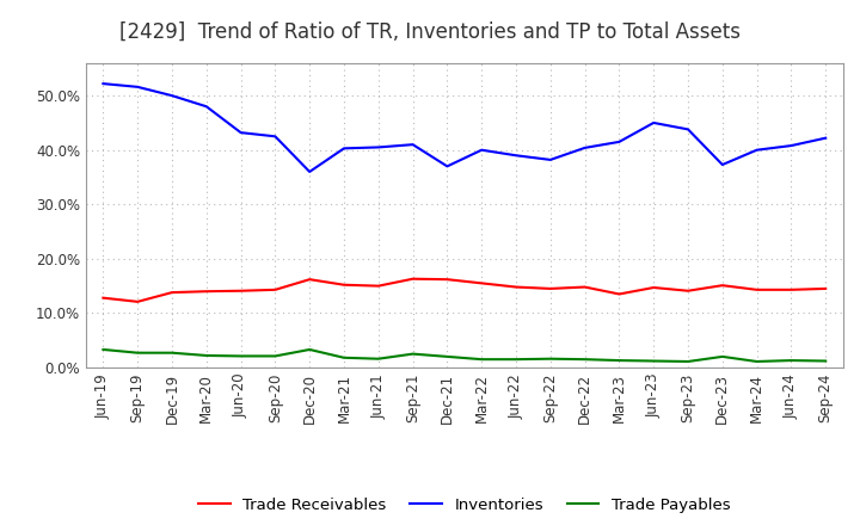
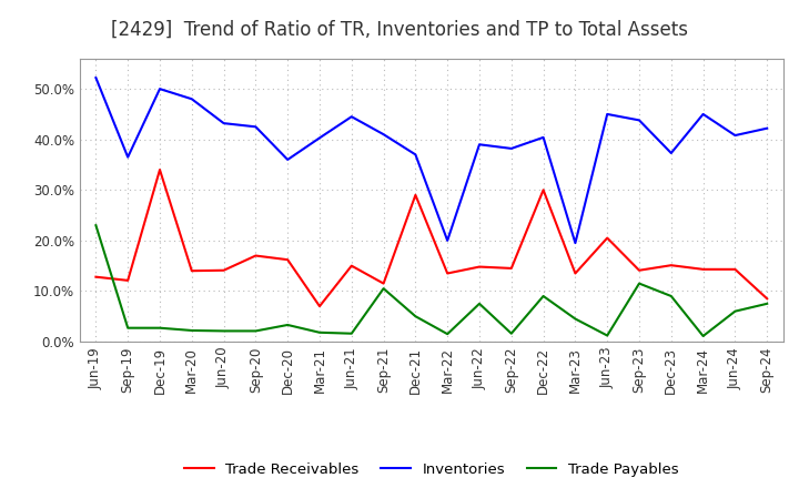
Trade Payables/Jun-19: 3.3% -> 23.0%
Inventories/Sep-19: 51.6% -> 36.5%
Trade Receivables/Dec-19: 13.8% -> 34.0%
Trade Receivables/Sep-20: 14.3% -> 17.0%
Trade Receivables/Mar-21: 15.2% -> 7.0%
Inventories/Jun-21: 40.5% -> 44.5%
Trade Receivables/Sep-21: 16.3% -> 11.5%
Trade Payables/Sep-21: 2.5% -> 10.5%
Trade Receivables/Dec-21: 16.2% -> 29.0%
Trade Payables/Dec-21: 2.0% -> 5.0%
Trade Receivables/Mar-22: 15.5% -> 13.5%
Inventories/Mar-22: 40.0% -> 20.0%
Trade Payables/Jun-22: 1.5% -> 7.5%
Trade Receivables/Dec-22: 14.8% -> 30.0%
Trade Payables/Dec-22: 1.5% -> 9.0%
Inventories/Mar-23: 41.5% -> 19.5%
Trade Payables/Mar-23: 1.3% -> 4.5%
Trade Receivables/Jun-23: 14.7% -> 20.5%
Trade Payables/Sep-23: 1.1% -> 11.5%
Trade Payables/Dec-23: 2.0% -> 9.0%
Inventories/Mar-24: 40.0% -> 45.0%
Trade Payables/Jun-24: 1.3% -> 6.0%
Trade Receivables/Sep-24: 14.5% -> 8.5%
Trade Payables/Sep-24: 1.2% -> 7.5%
